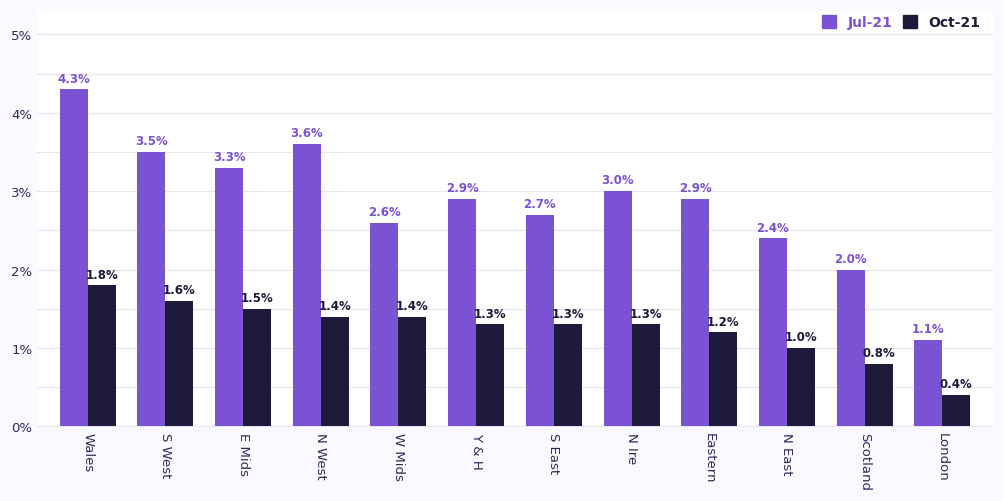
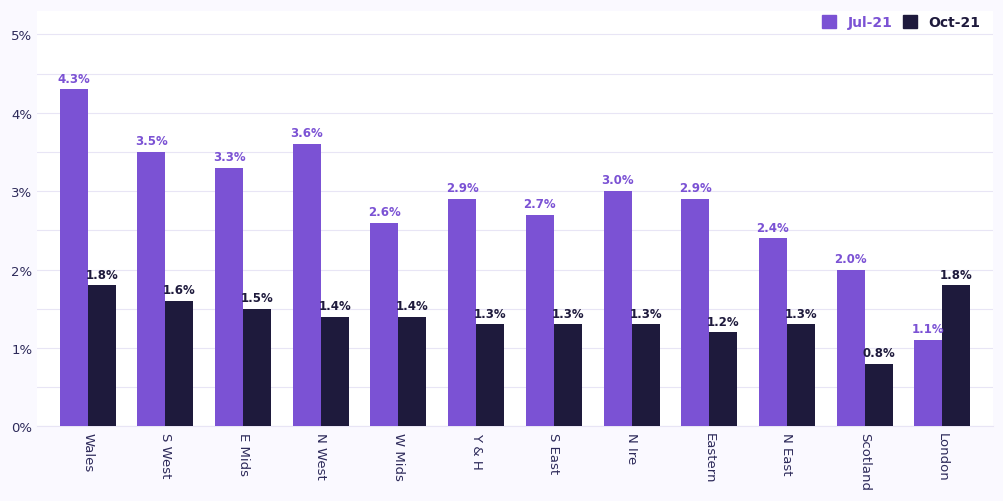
Oct-21/N East: 1.0% -> 1.3%
Oct-21/London: 0.4% -> 1.8%
